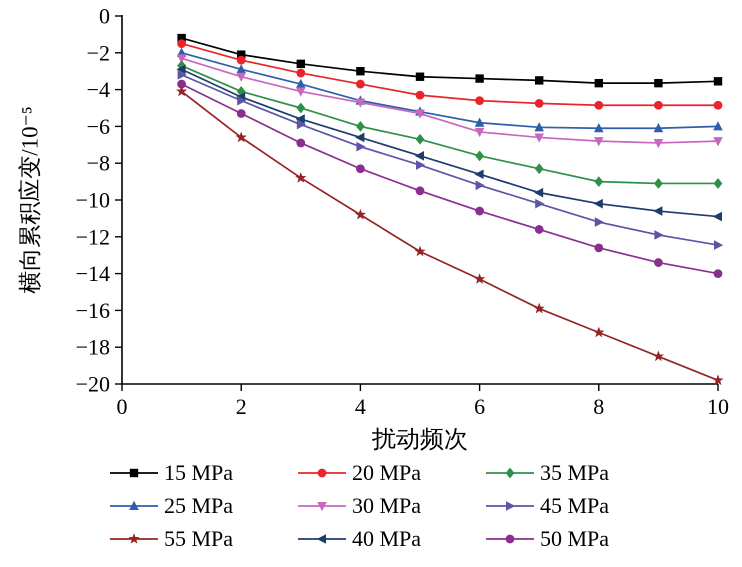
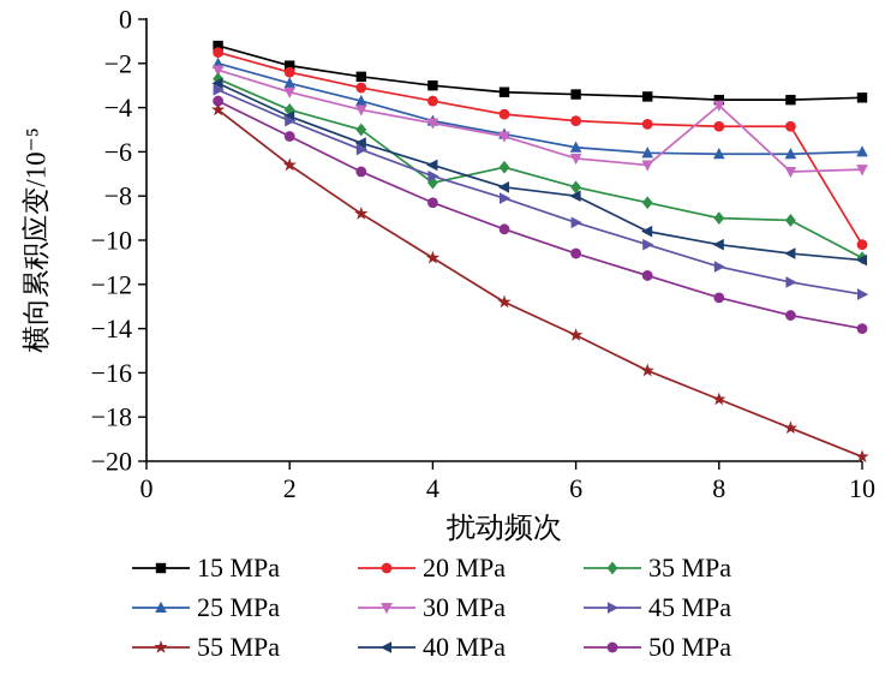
35 MPa/4: -6.0 -> -7.4
40 MPa/6: -8.6 -> -8.0
30 MPa/8: -6.8 -> -3.9
20 MPa/10: -4.8 -> -10.2
35 MPa/10: -9.1 -> -10.8
